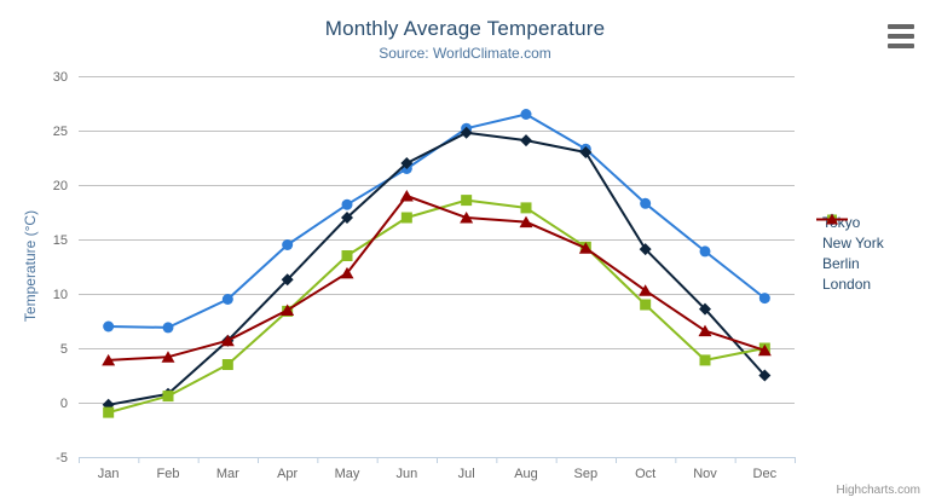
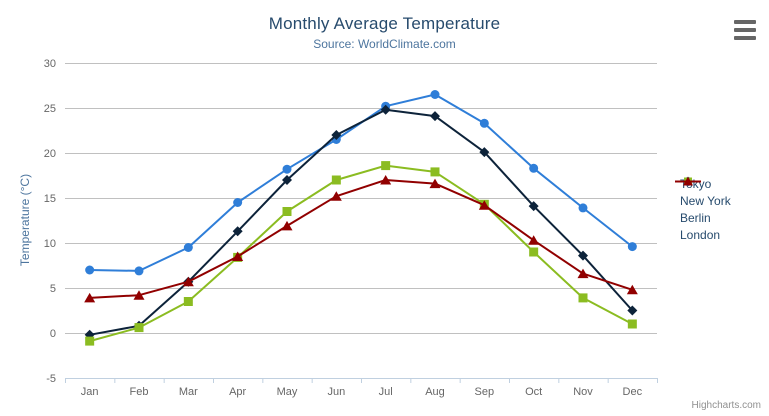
London/Jun: 19 -> 15
New York/Sep: 23 -> 20
Berlin/Dec: 5 -> 1
